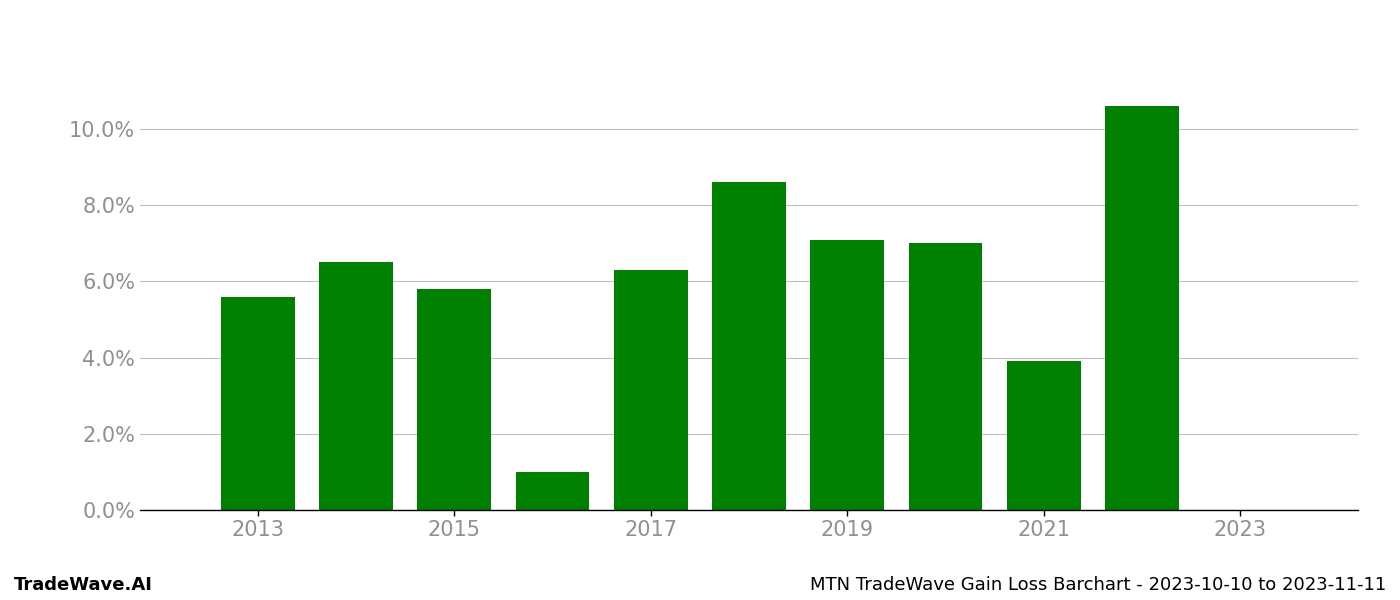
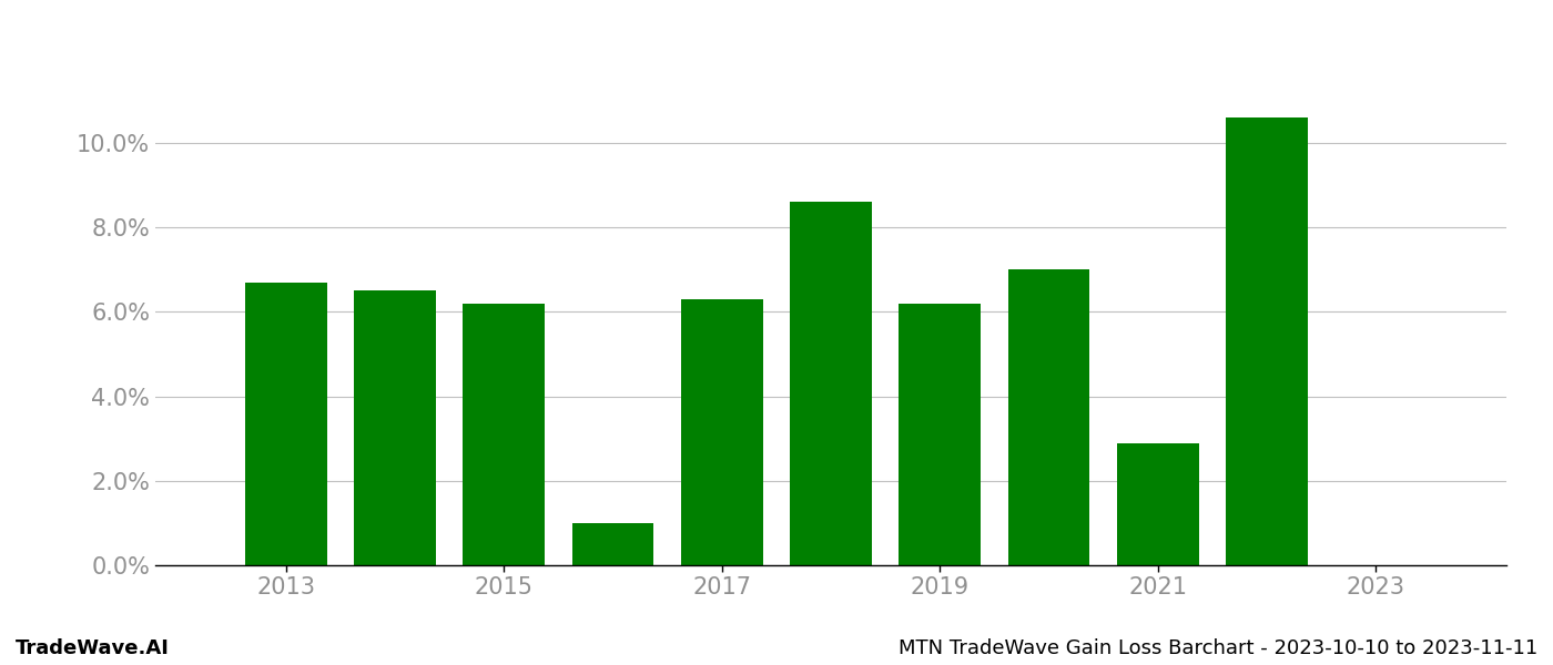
2013: 5.6% -> 6.7%
2015: 5.8% -> 6.2%
2019: 7.1% -> 6.2%
2021: 3.9% -> 2.9%
